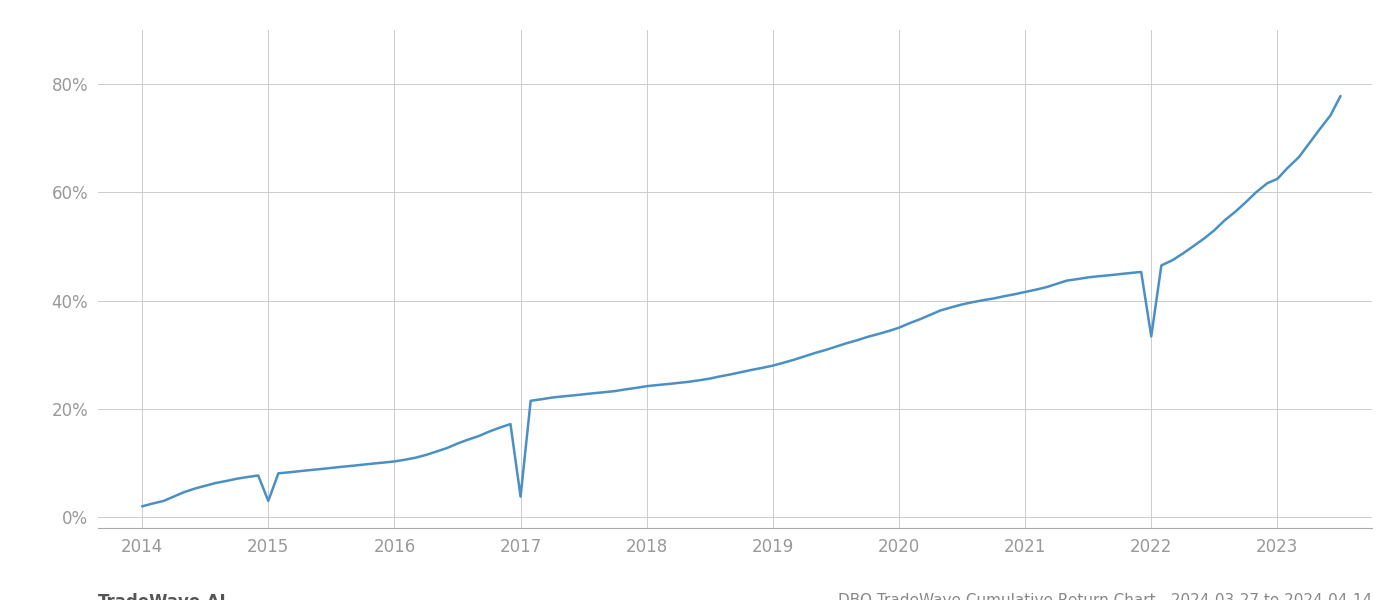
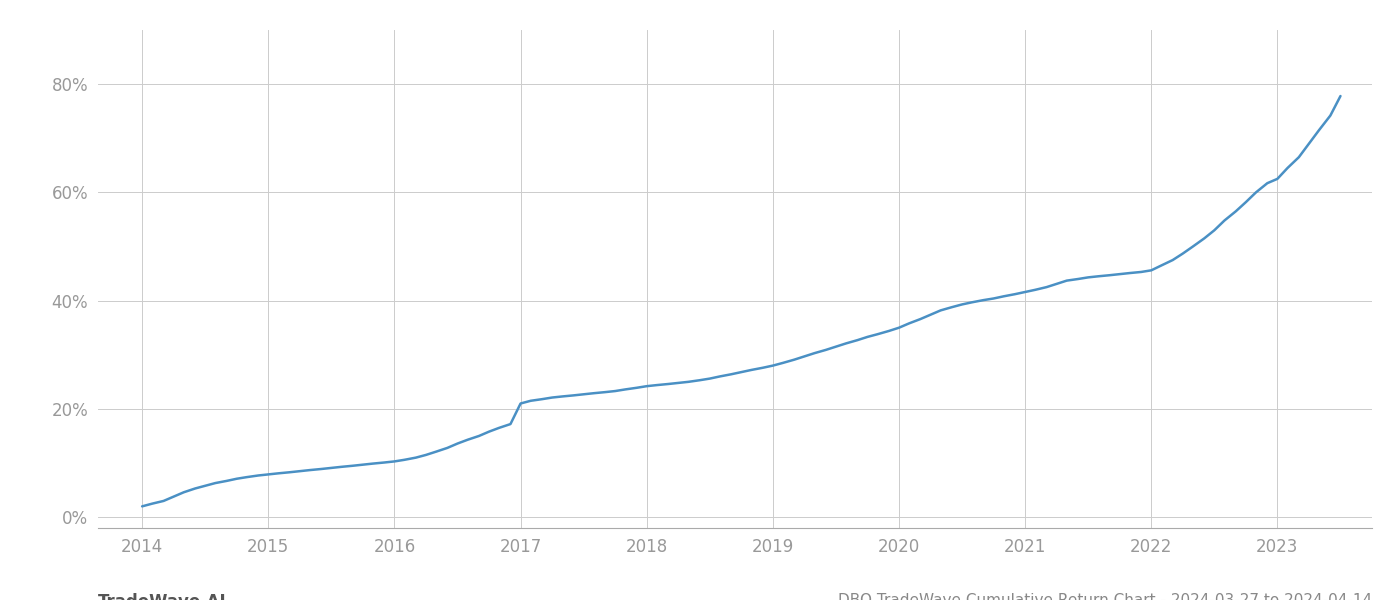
2015: 3.0% -> 7.9%
2017: 3.8% -> 21.0%
2022: 33.4% -> 45.6%
